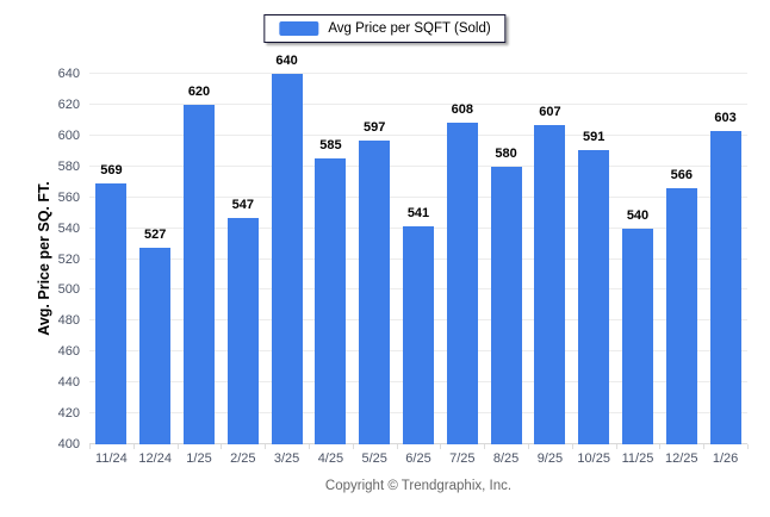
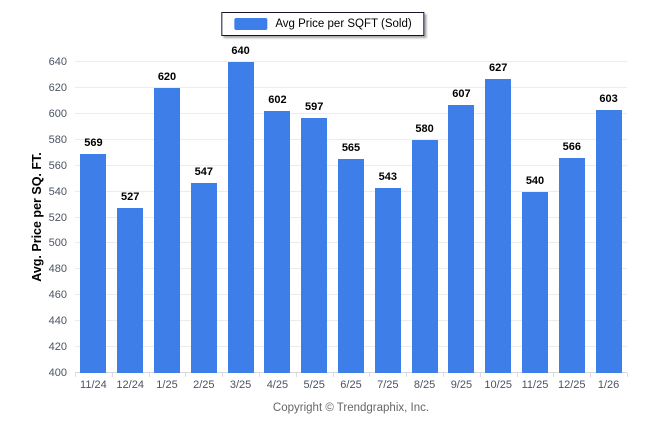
4/25: 585 -> 602
6/25: 541 -> 565
7/25: 608 -> 543
10/25: 591 -> 627
